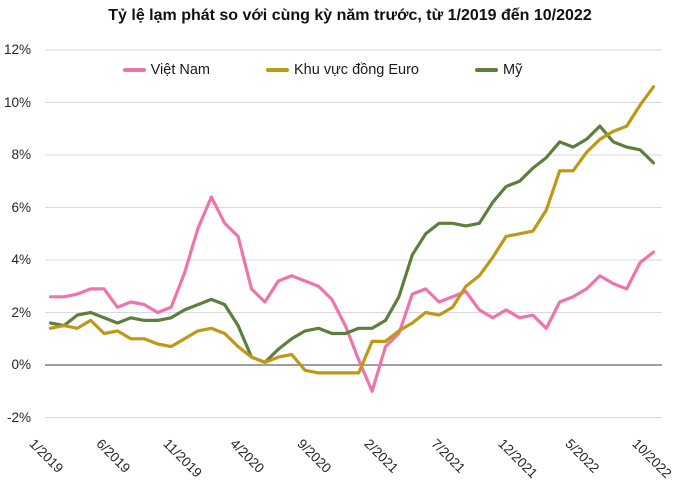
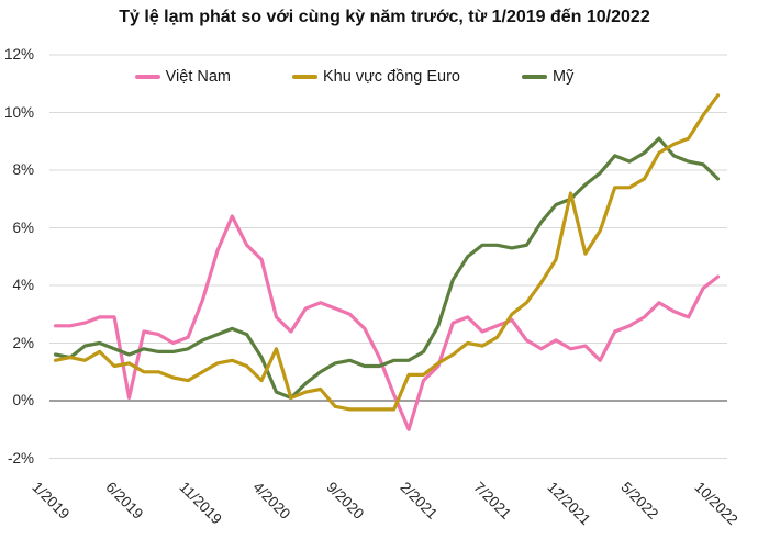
Việt Nam/6/2019: 2.2% -> 0.1%
Khu vực đồng Euro/4/2020: 0.3% -> 1.8%
Khu vực đồng Euro/12/2021: 5.0% -> 7.2%
Khu vực đồng Euro/5/2022: 8.1% -> 7.7%
